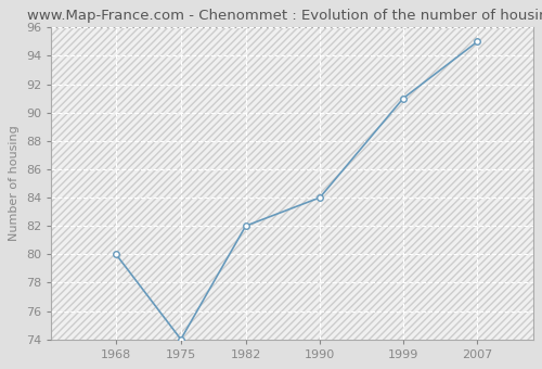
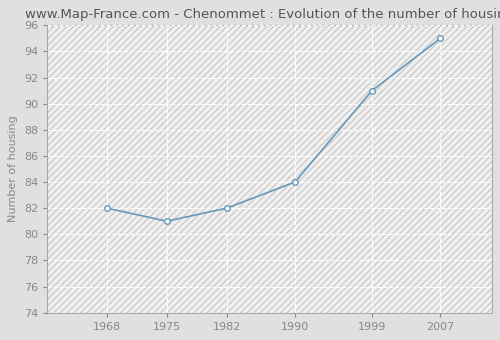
1968: 80 -> 82
1975: 74 -> 81
